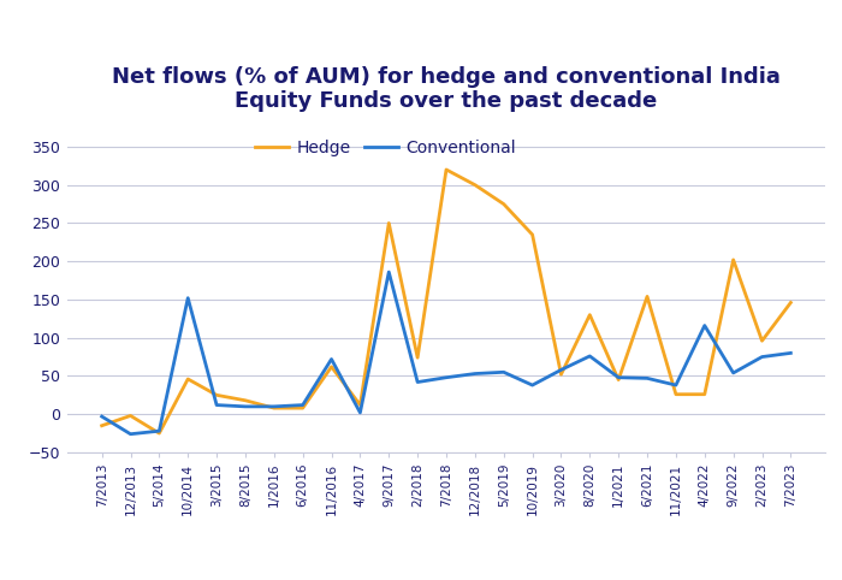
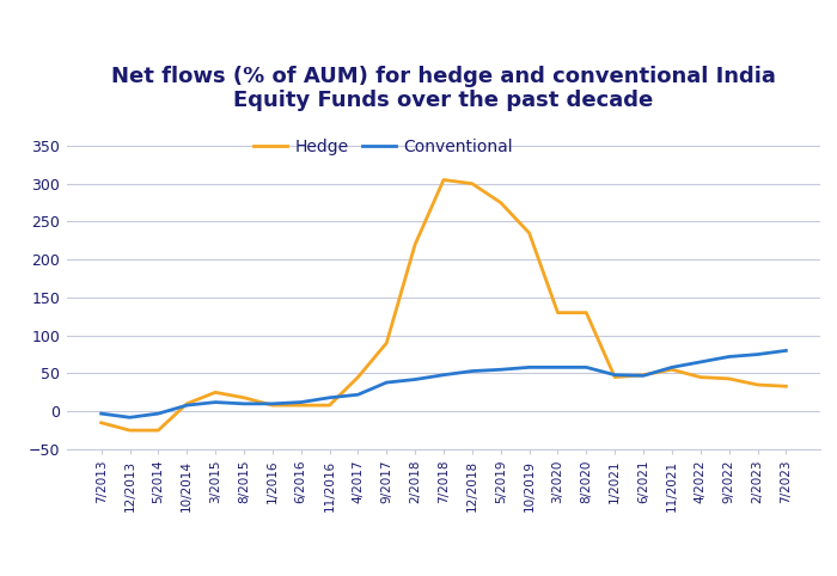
Hedge/12/2013: -2 -> -25
Conventional/12/2013: -26 -> -8
Conventional/5/2014: -22 -> -3
Hedge/10/2014: 46 -> 10
Conventional/10/2014: 152 -> 8
Hedge/11/2016: 62 -> 8
Conventional/11/2016: 72 -> 18
Hedge/4/2017: 12 -> 45
Conventional/4/2017: 2 -> 22
Hedge/9/2017: 250 -> 90
Conventional/9/2017: 186 -> 38
Hedge/2/2018: 74 -> 220
Hedge/7/2018: 320 -> 305
Conventional/10/2019: 38 -> 58
Hedge/3/2020: 52 -> 130
Conventional/8/2020: 76 -> 58
Hedge/6/2021: 154 -> 48
Hedge/11/2021: 26 -> 55
Conventional/11/2021: 38 -> 58
Hedge/4/2022: 26 -> 45
Conventional/4/2022: 116 -> 65
Hedge/9/2022: 202 -> 43
Conventional/9/2022: 54 -> 72
Hedge/2/2023: 96 -> 35
Hedge/7/2023: 146 -> 33
